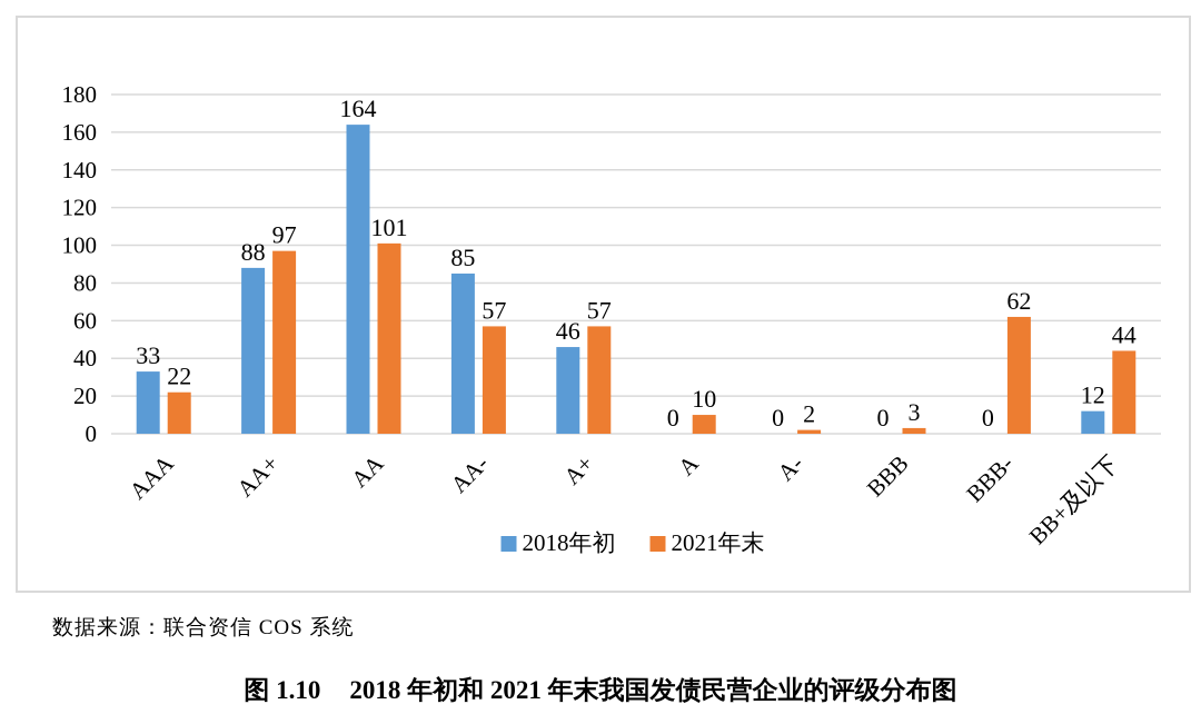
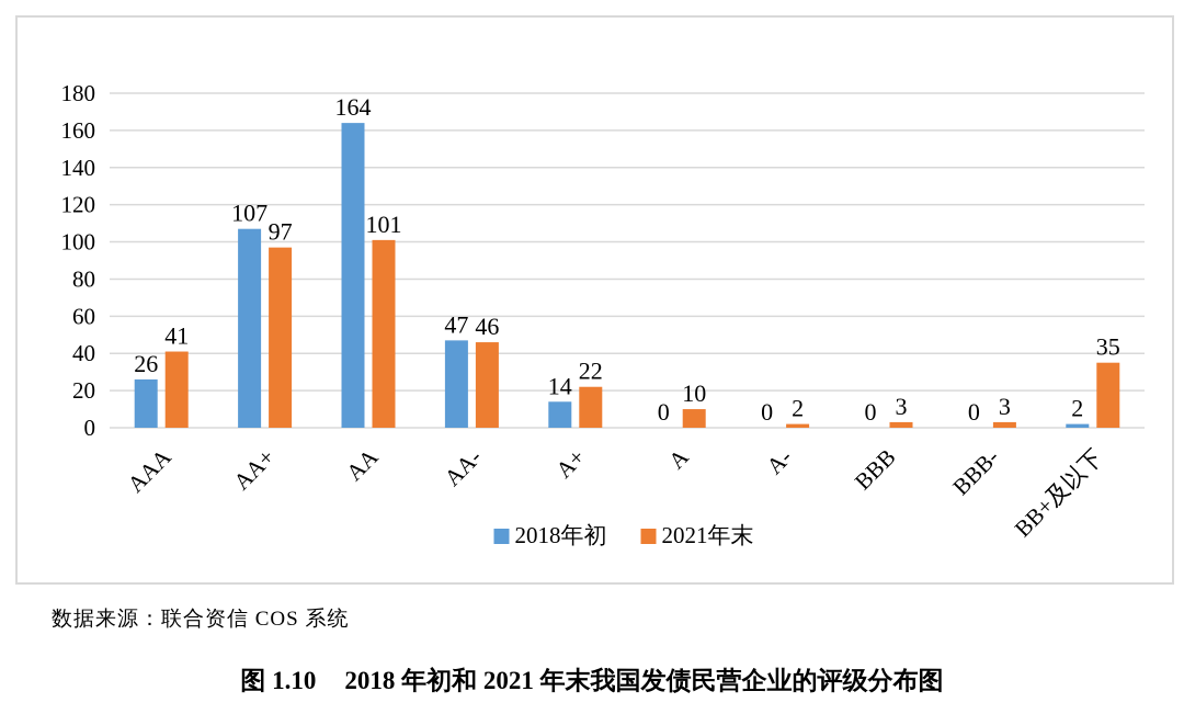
2018年初/AAA: 33 -> 26
2021年末/AAA: 22 -> 41
2018年初/AA+: 88 -> 107
2018年初/AA-: 85 -> 47
2021年末/AA-: 57 -> 46
2018年初/A+: 46 -> 14
2021年末/A+: 57 -> 22
2021年末/BBB-: 62 -> 3
2018年初/BB+及以下: 12 -> 2
2021年末/BB+及以下: 44 -> 35
